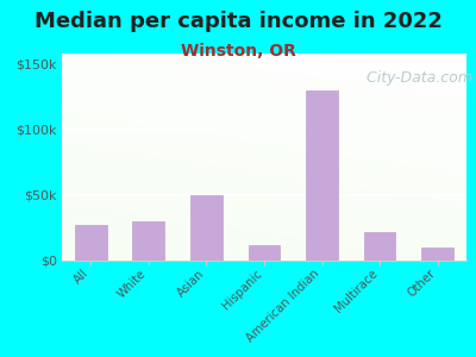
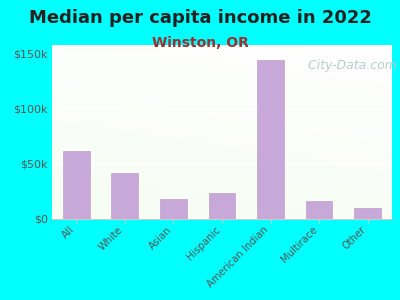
All: $27k -> $62k
White: $30k -> $42k
Asian: $50k -> $18k
Hispanic: $12k -> $24k
American Indian: $130k -> $144k
Multirace: $22k -> $16k
